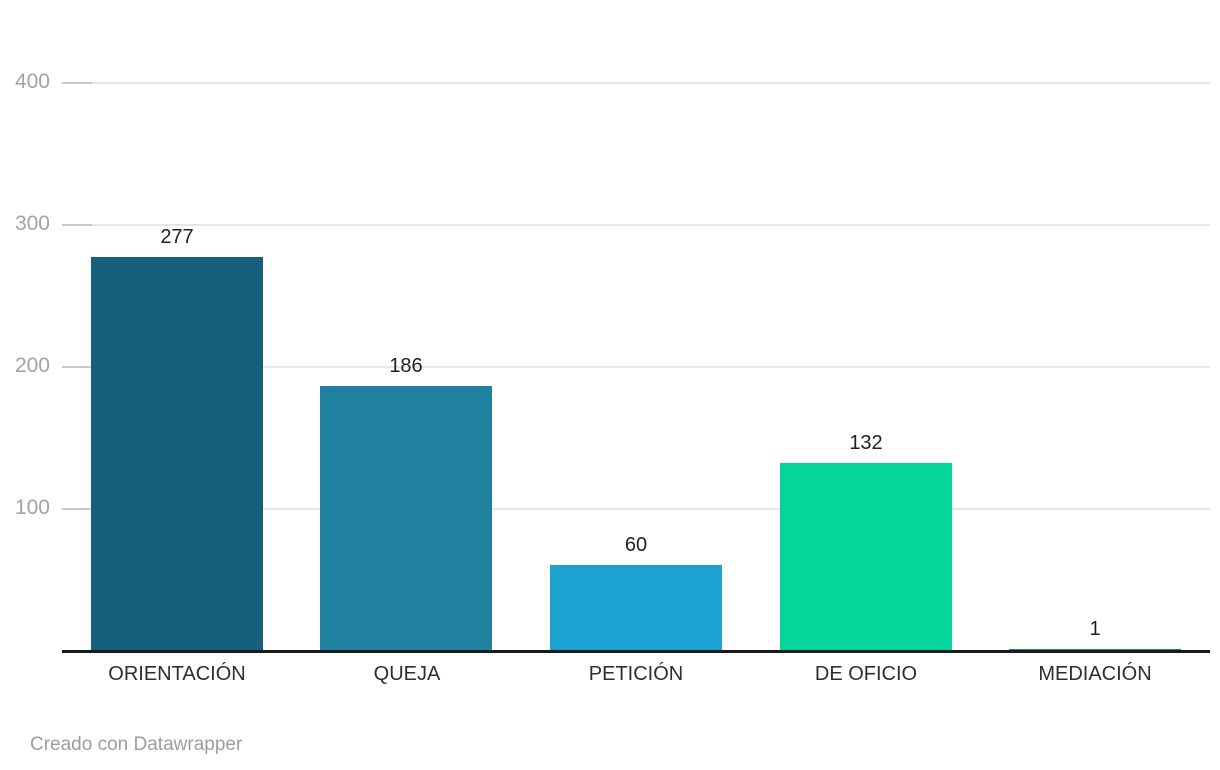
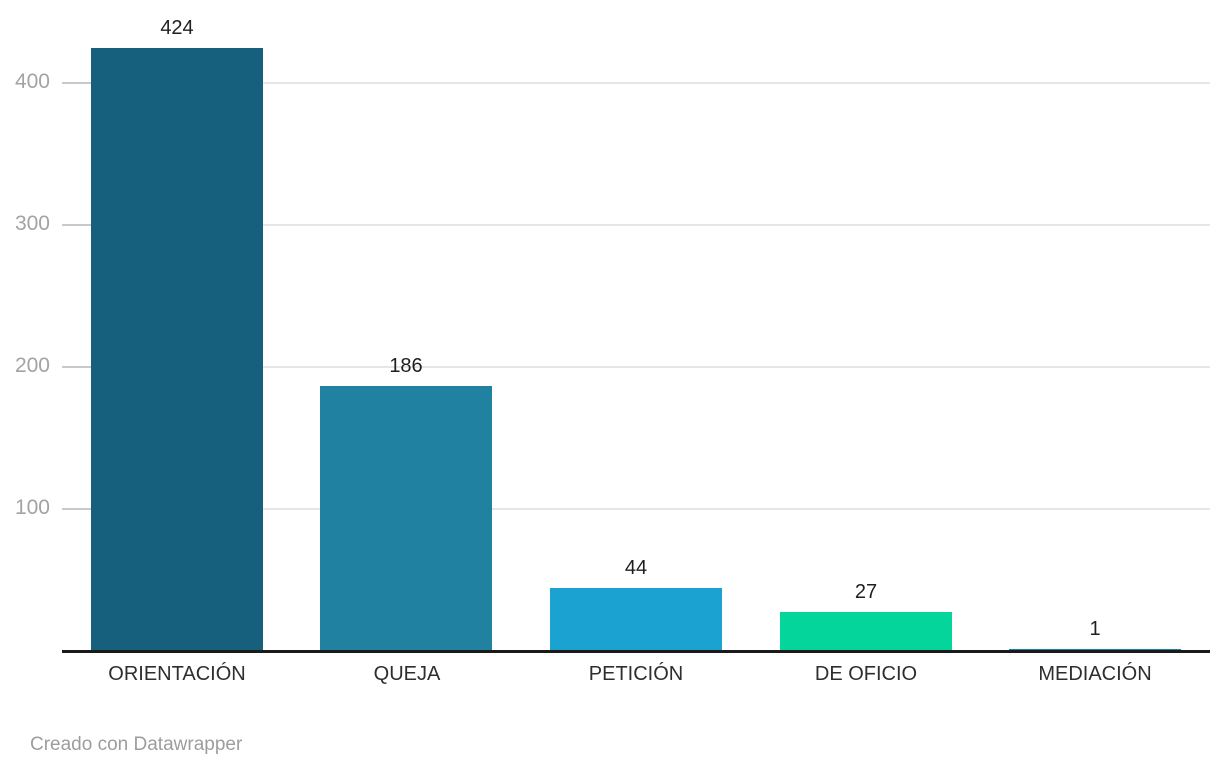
ORIENTACIÓN: 277 -> 424
PETICIÓN: 60 -> 44
DE OFICIO: 132 -> 27
